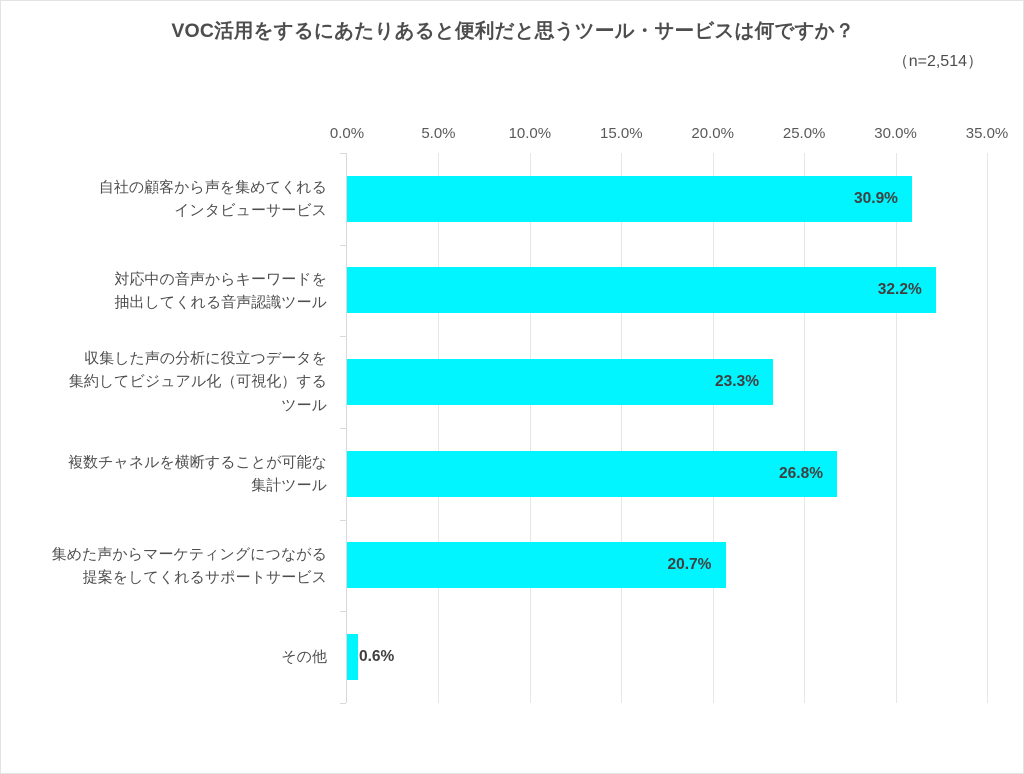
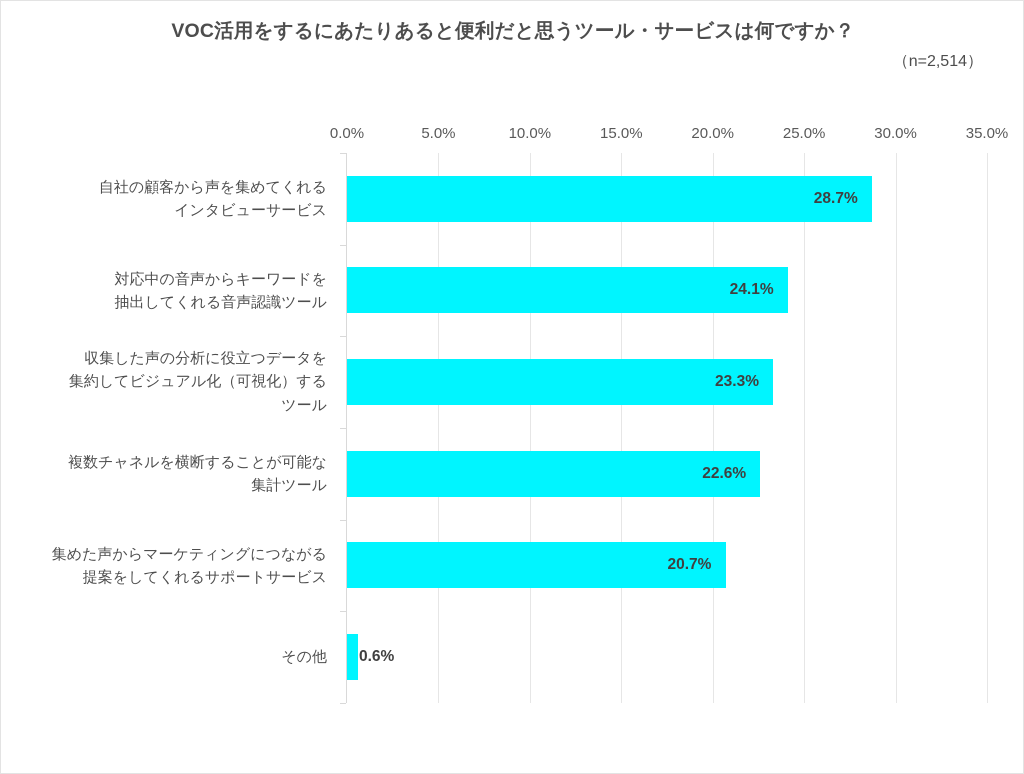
自社の顧客から声を集めてくれる インタビューサービス: 30.9% -> 28.7%
対応中の音声からキーワードを 抽出してくれる音声認識ツール: 32.2% -> 24.1%
複数チャネルを横断することが可能な 集計ツール: 26.8% -> 22.6%
